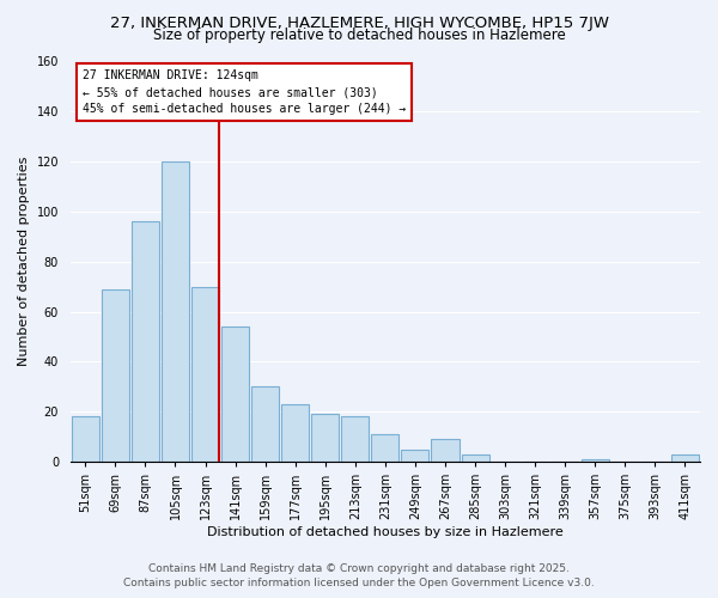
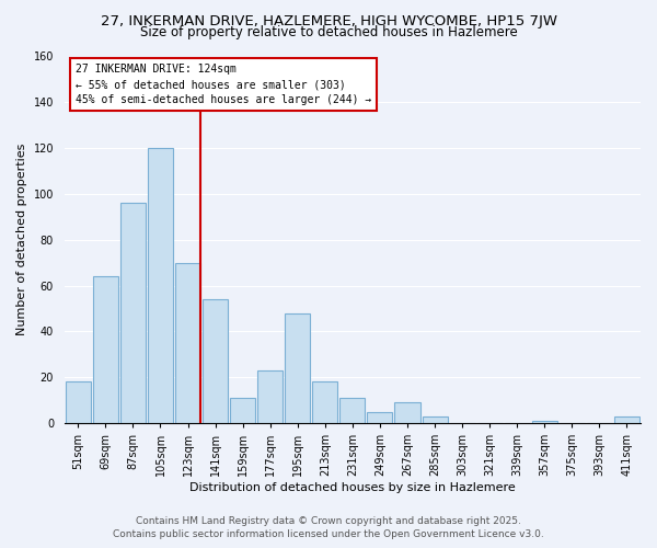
69sqm: 69 -> 64
159sqm: 30 -> 11
195sqm: 19 -> 48
